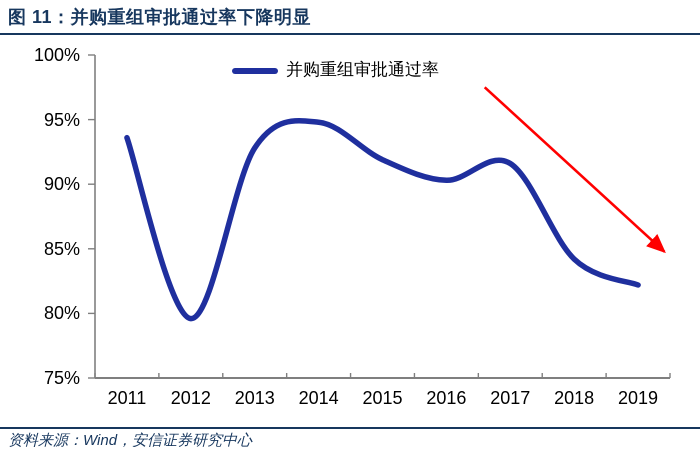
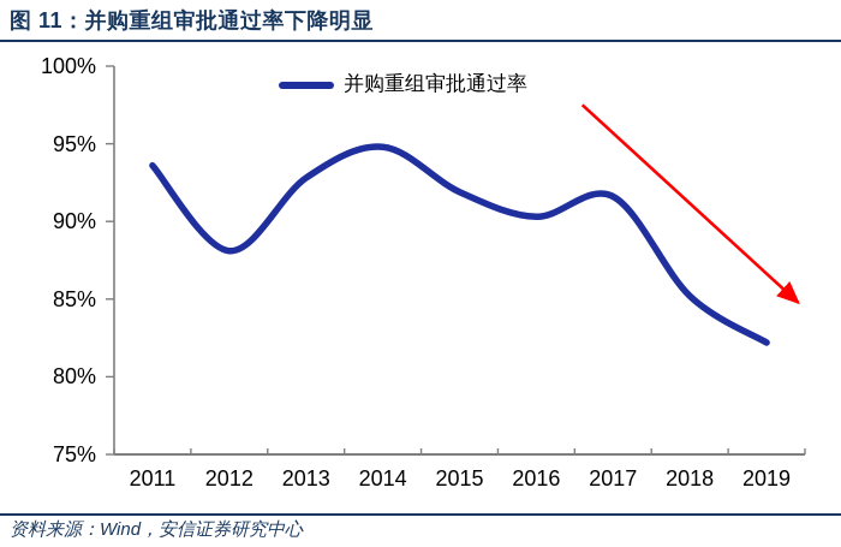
2012: 79.6% -> 88.1%
2018: 84.2% -> 85.2%
